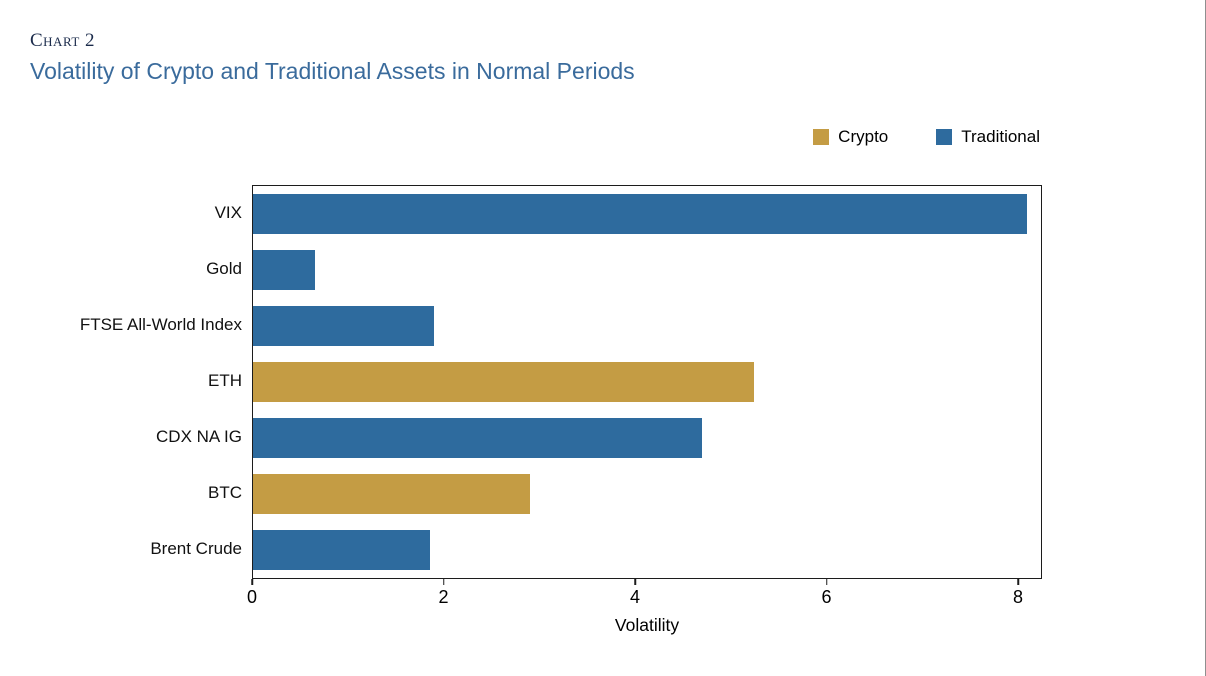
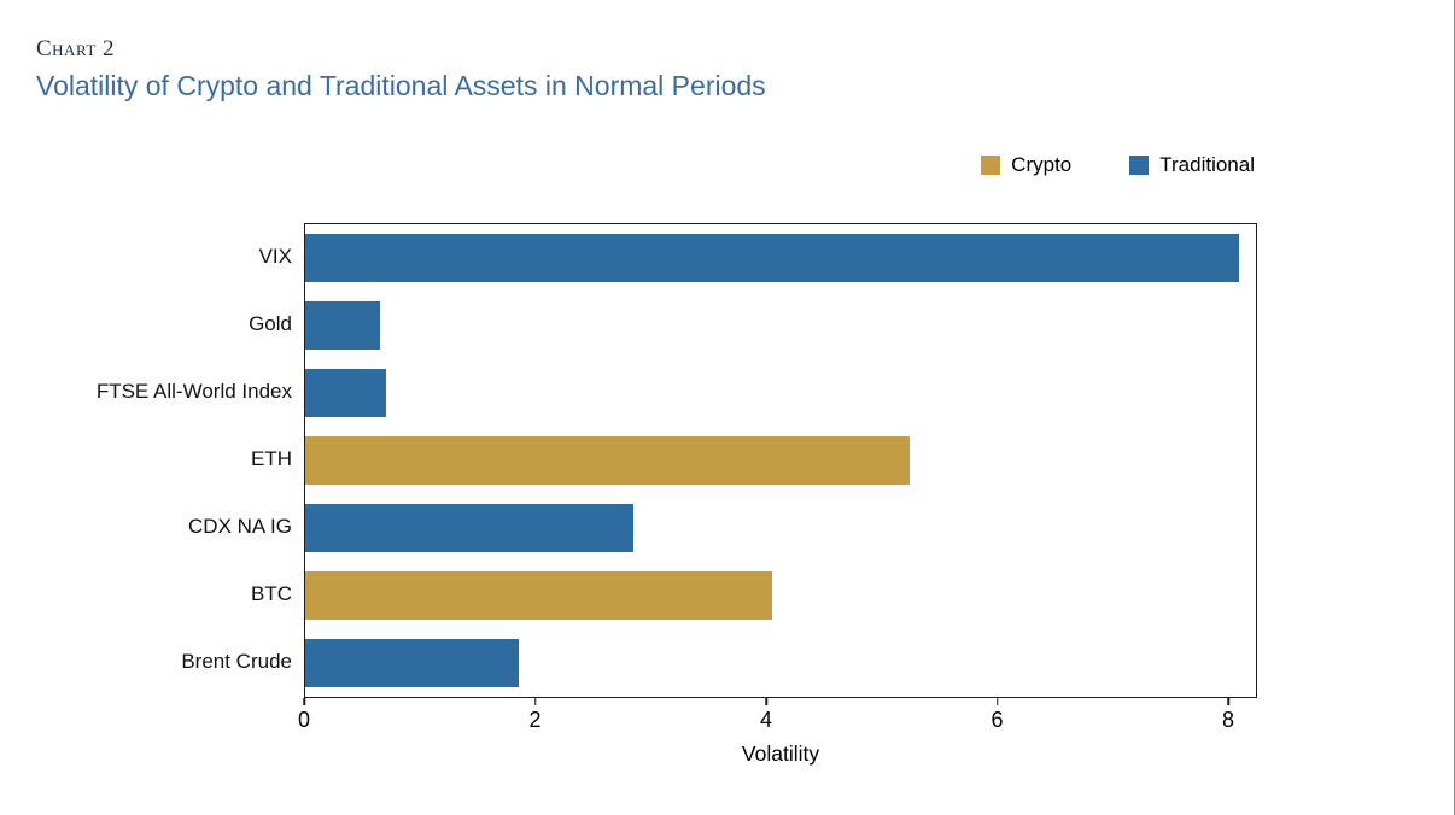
FTSE All-World Index: 1.9 -> 0.7
CDX NA IG: 4.7 -> 2.9
BTC: 2.9 -> 4.0
